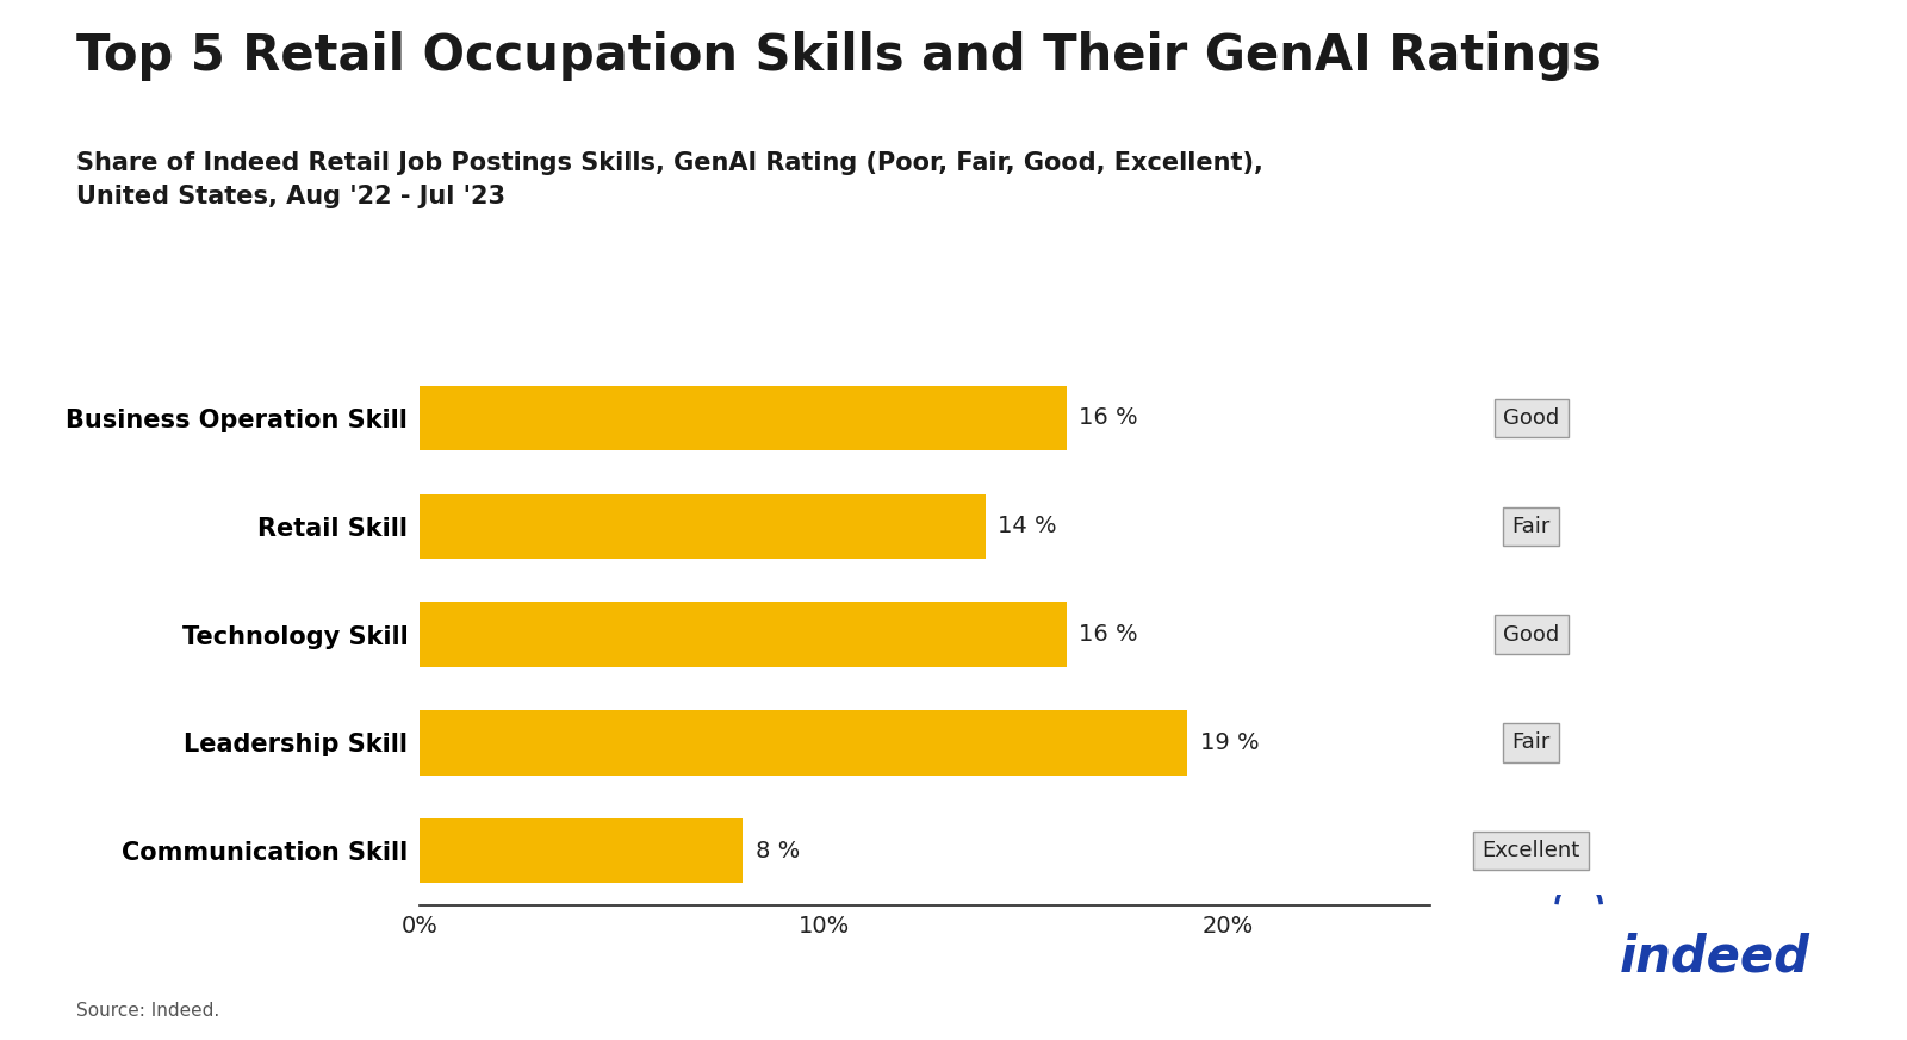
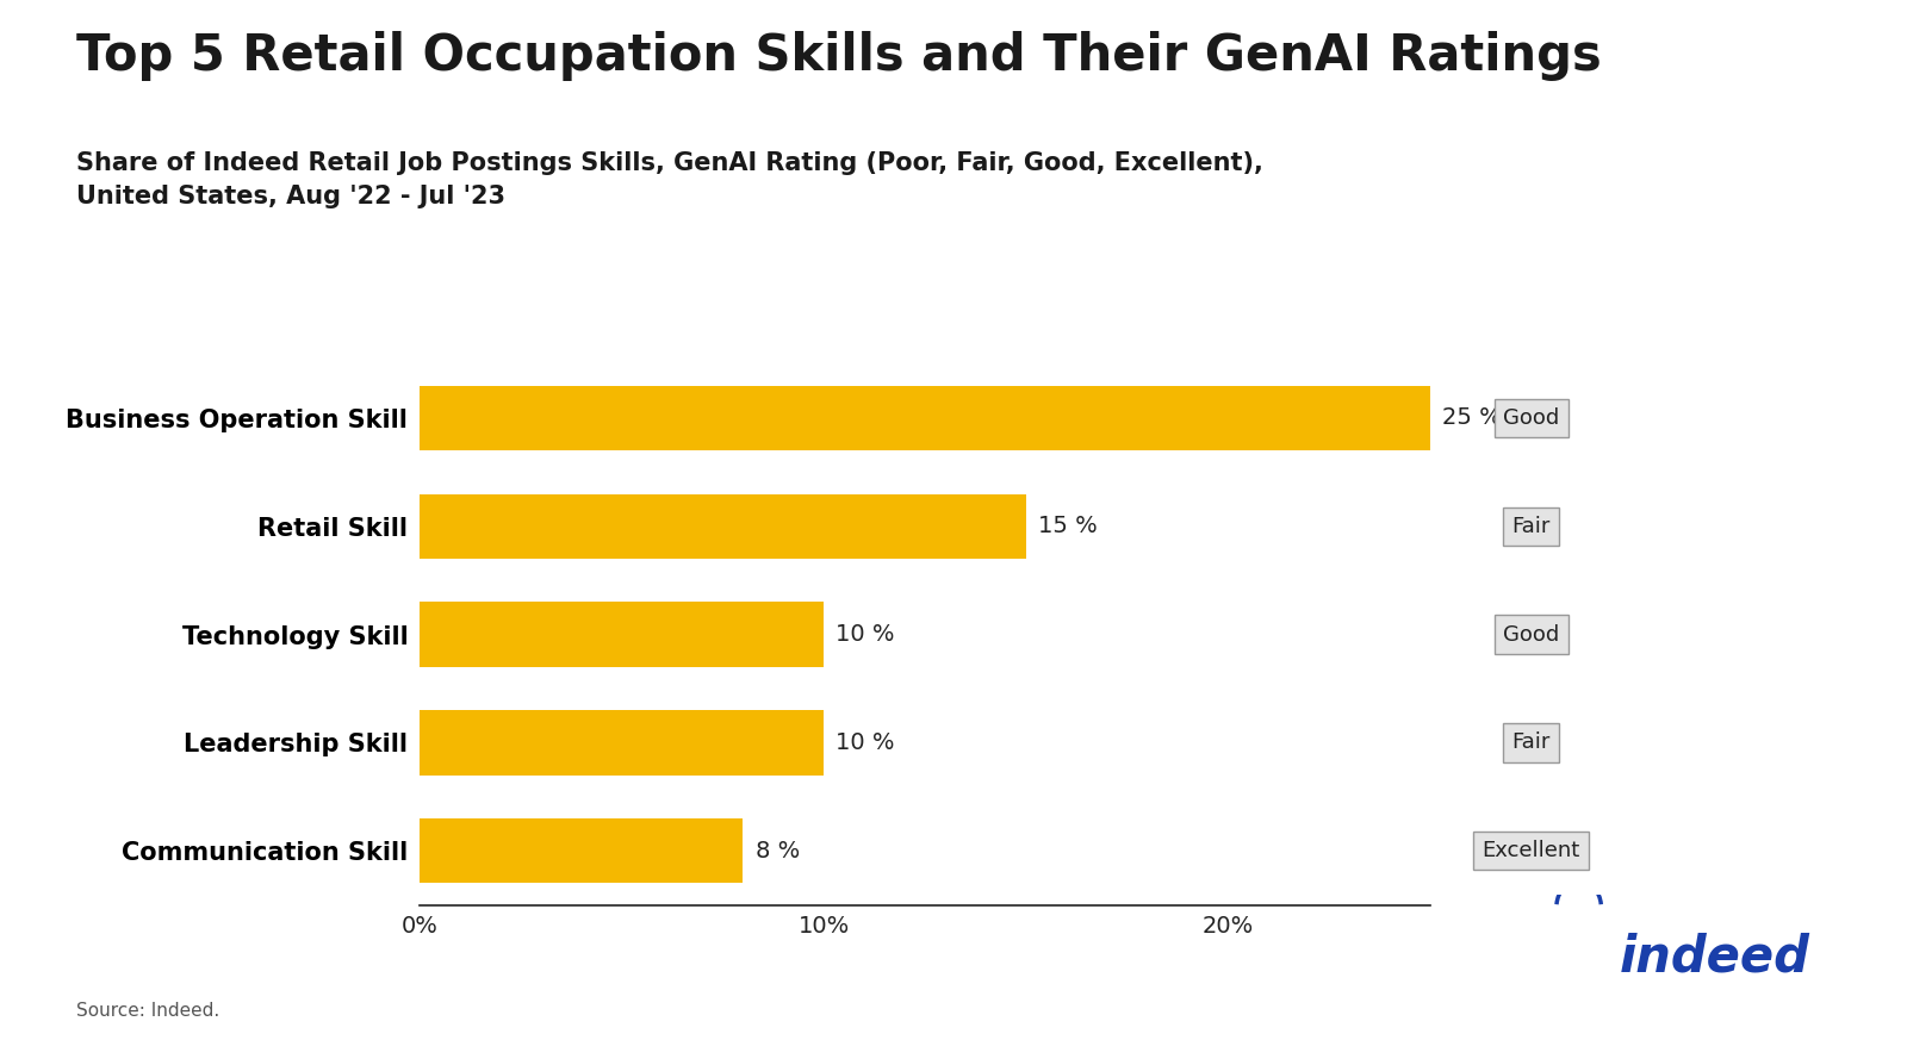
Business Operation Skill: 16 -> 25
Retail Skill: 14 -> 15
Technology Skill: 16 -> 10
Leadership Skill: 19 -> 10
